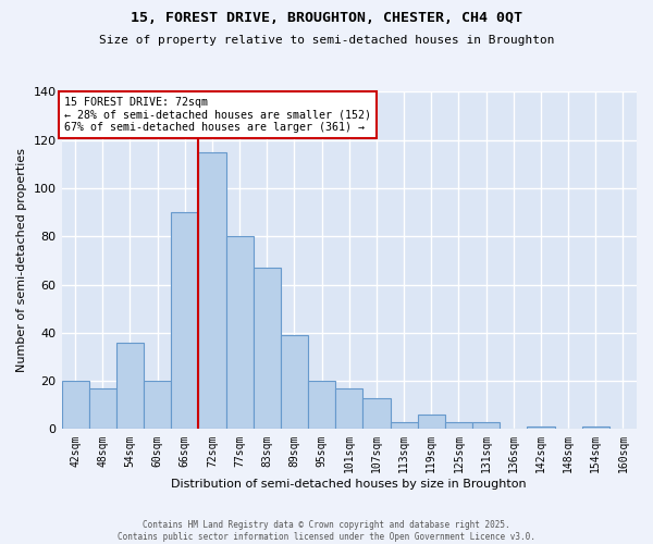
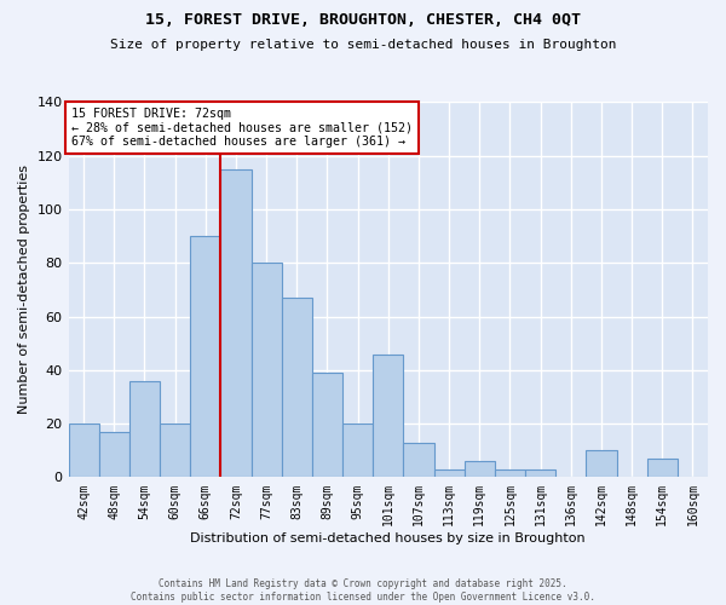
101sqm: 17 -> 46
142sqm: 1 -> 10
154sqm: 1 -> 7
